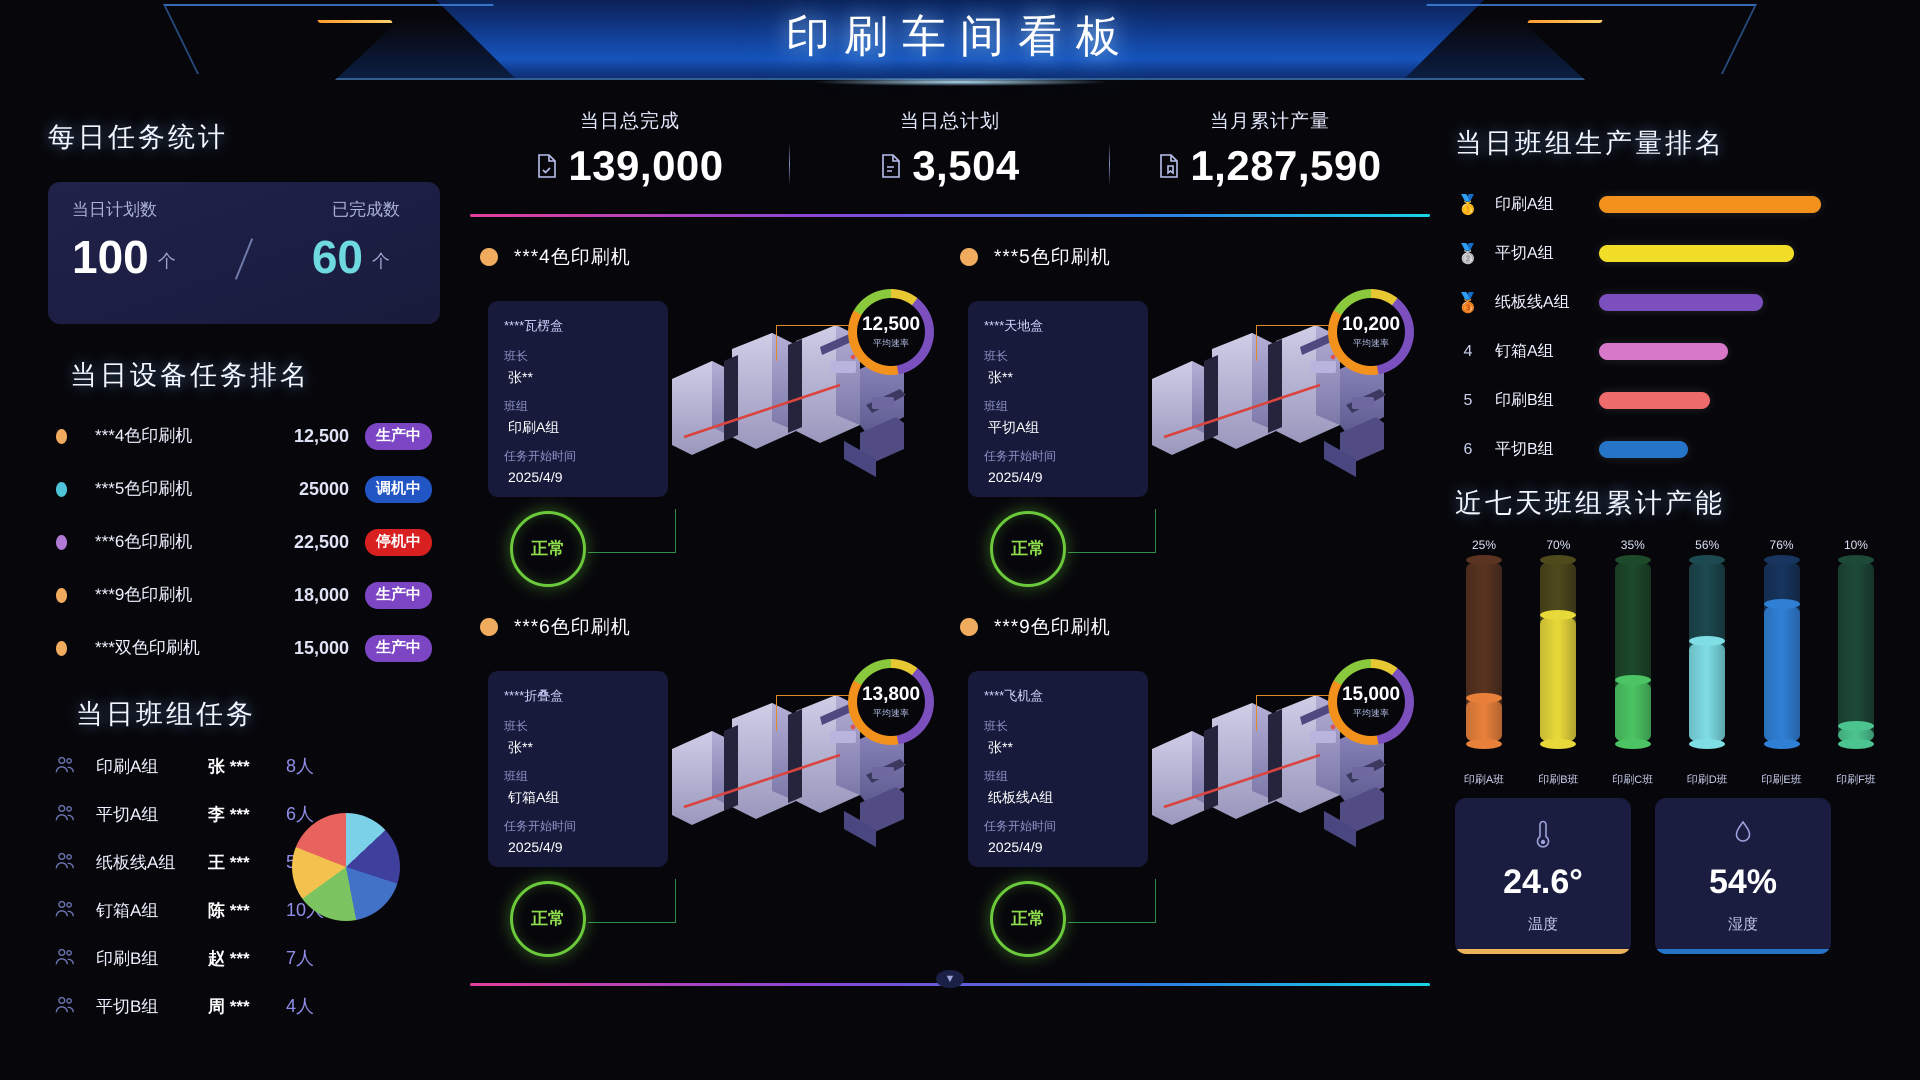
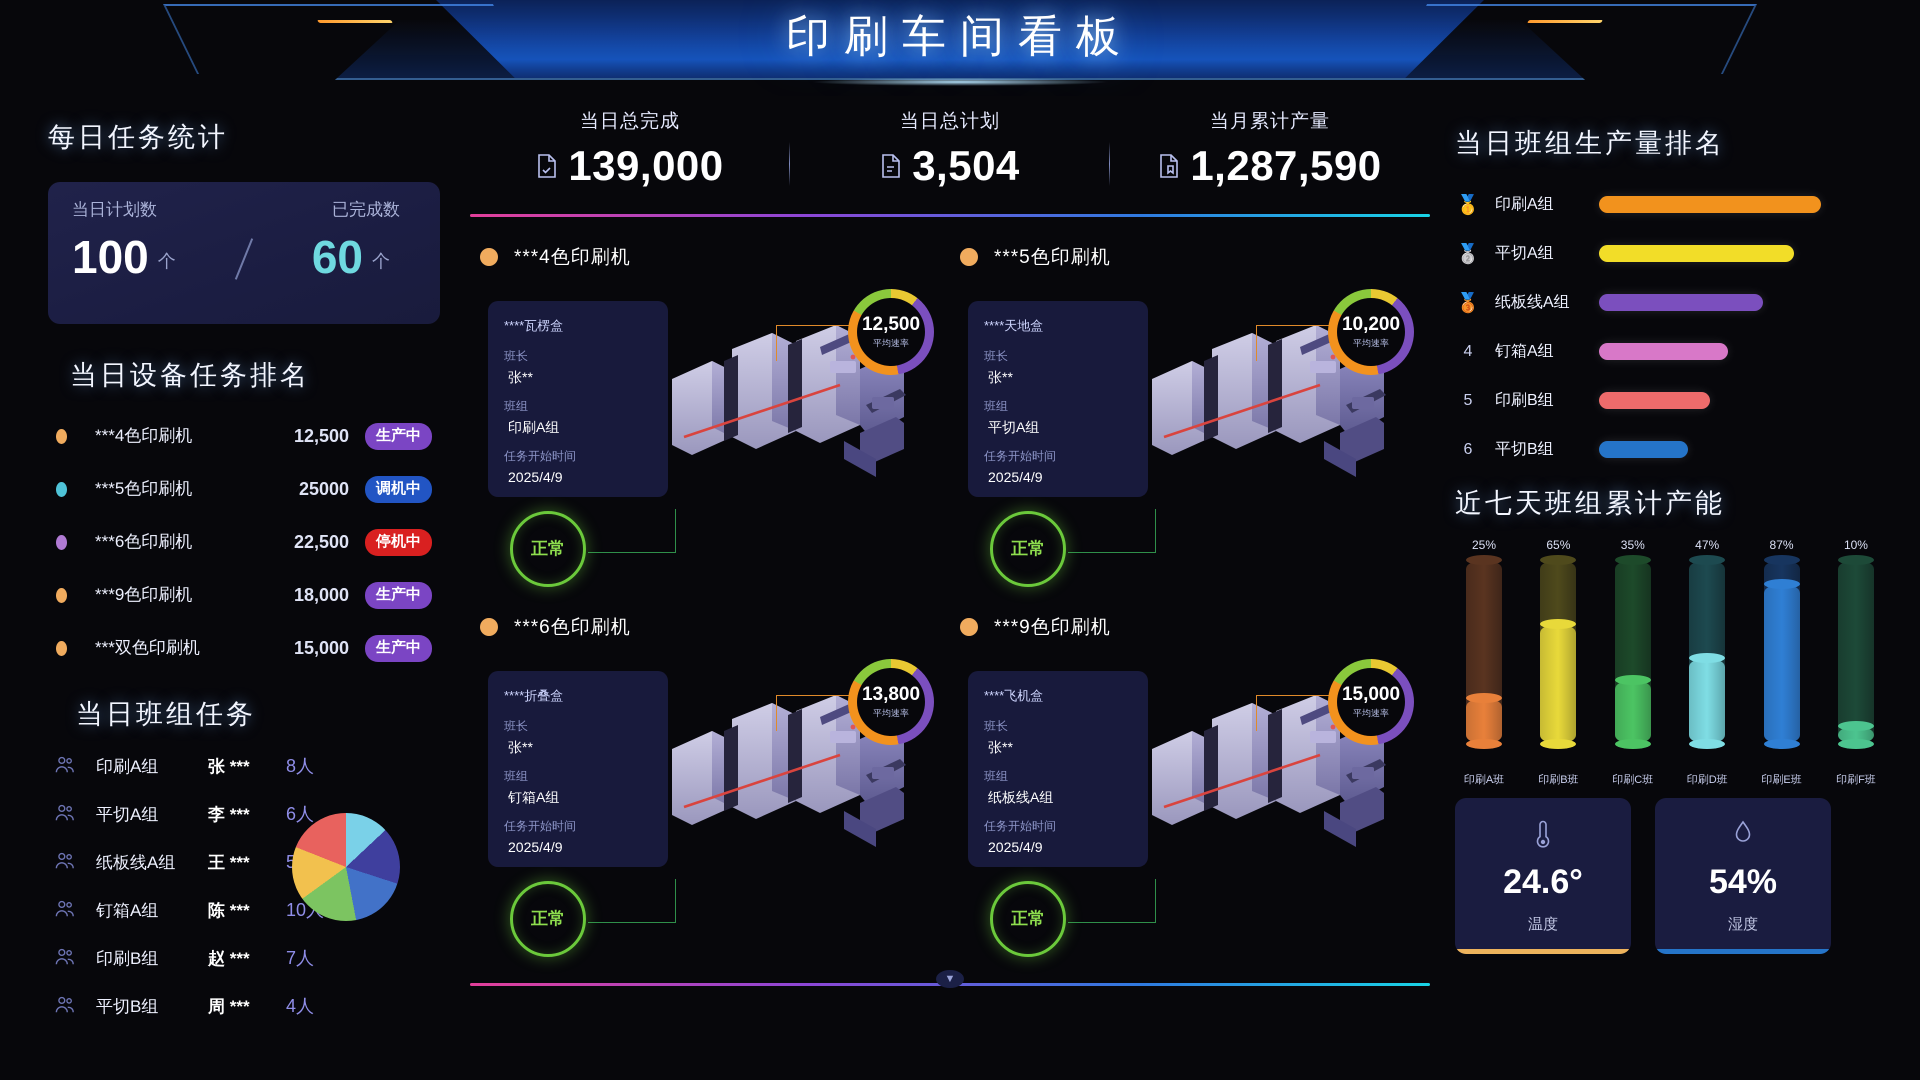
印刷B班: 70% -> 65%
印刷D班: 56% -> 47%
印刷E班: 76% -> 87%
